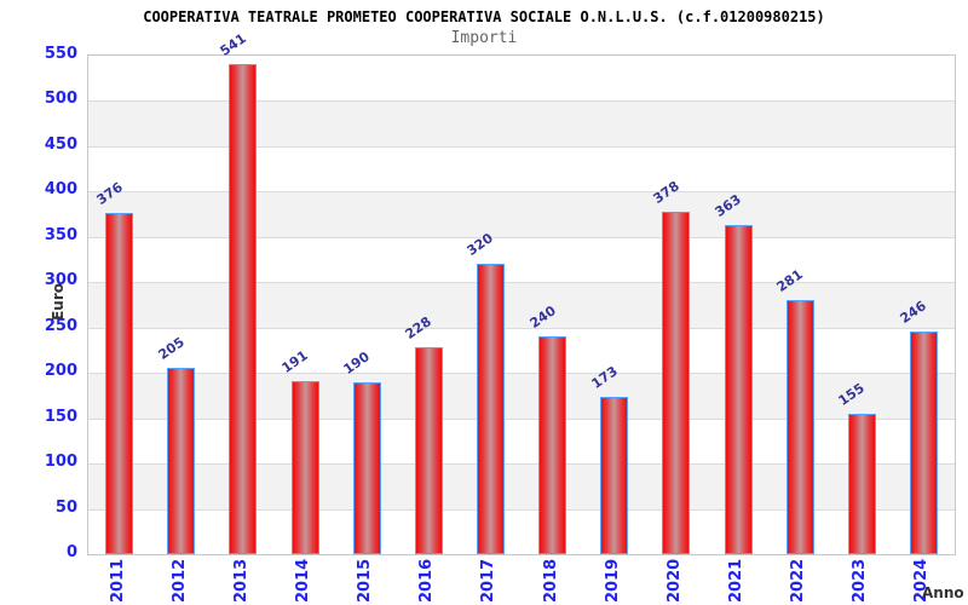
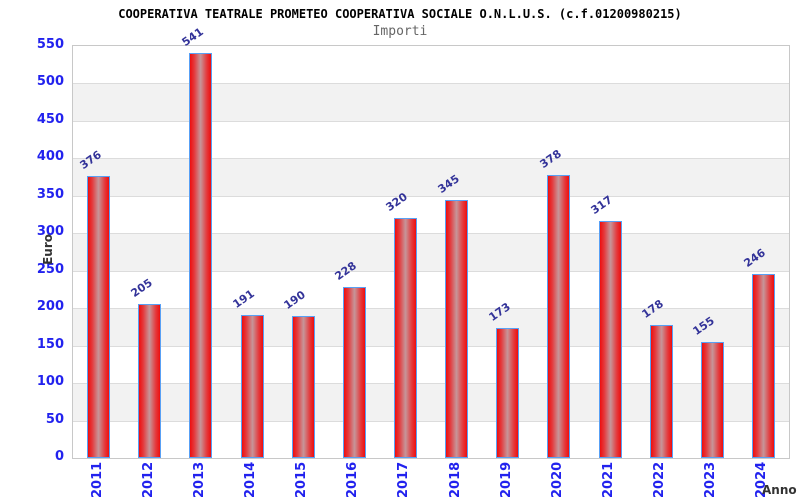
2018: 240 -> 345
2021: 363 -> 317
2022: 281 -> 178
